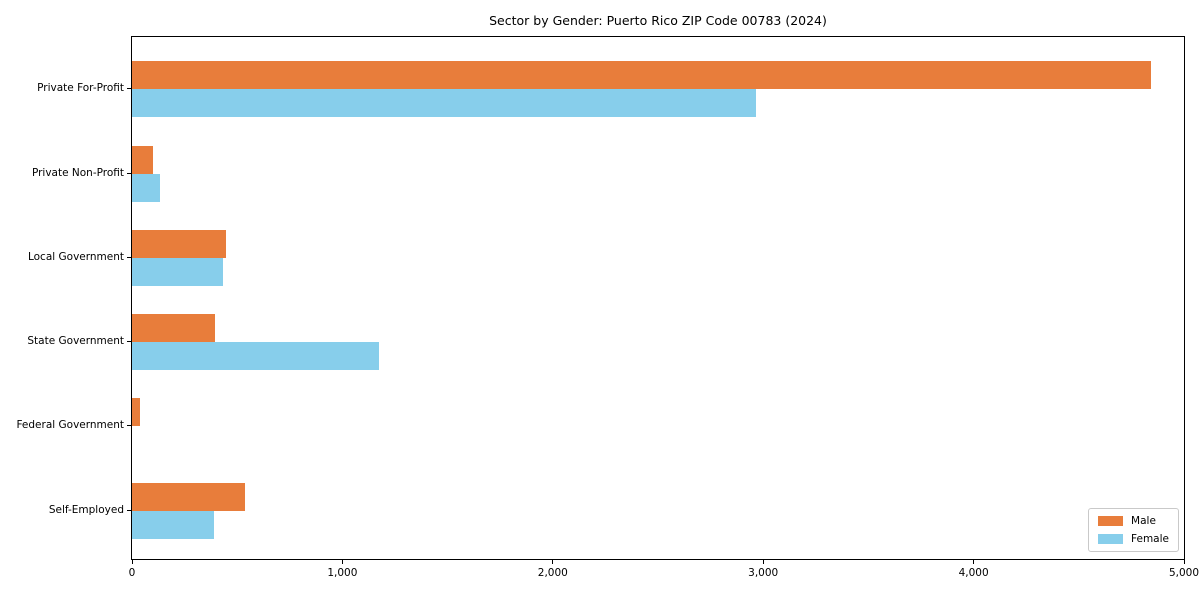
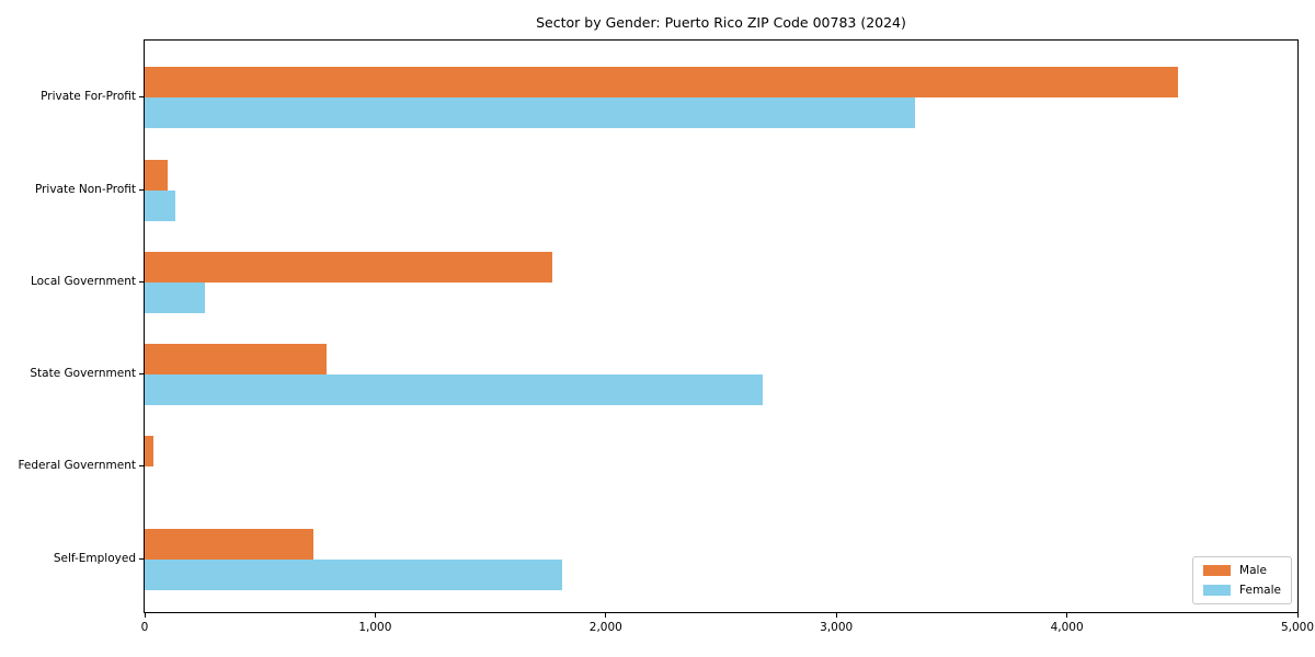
Male/Private For-Profit: 4840 -> 4480
Female/Private For-Profit: 2960 -> 3340
Male/Local Government: 450 -> 1770
Female/Local Government: 430 -> 260
Male/State Government: 390 -> 790
Female/State Government: 1170 -> 2680
Male/Self-Employed: 540 -> 730
Female/Self-Employed: 390 -> 1810
